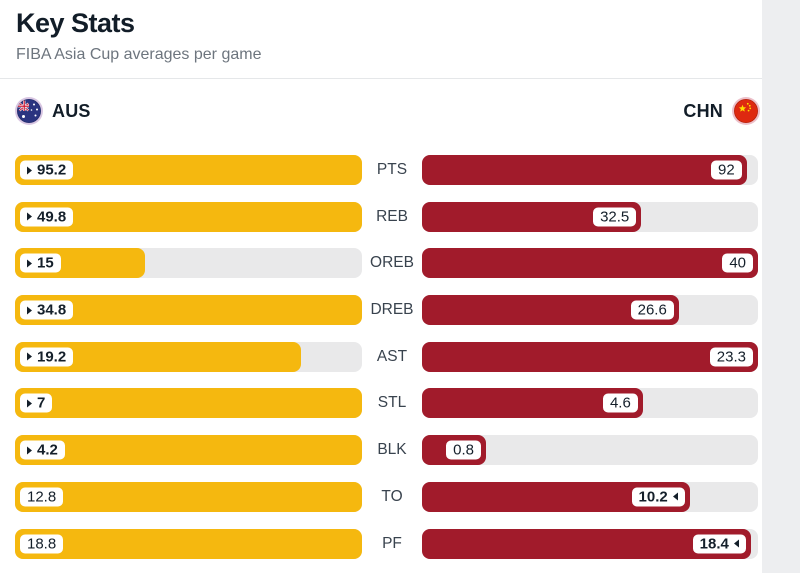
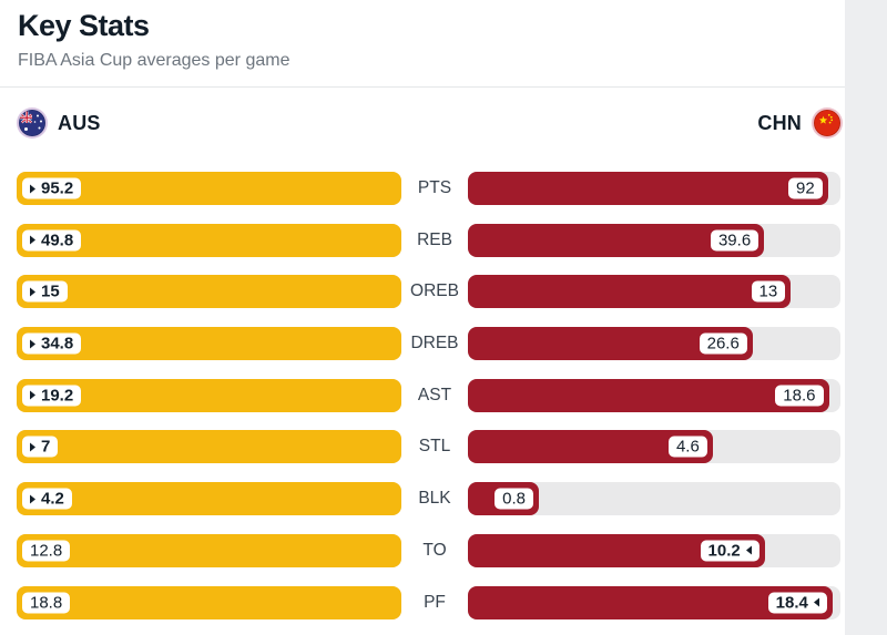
CHN/REB: 32.5 -> 39.6
CHN/OREB: 40 -> 13
CHN/AST: 23.3 -> 18.6
